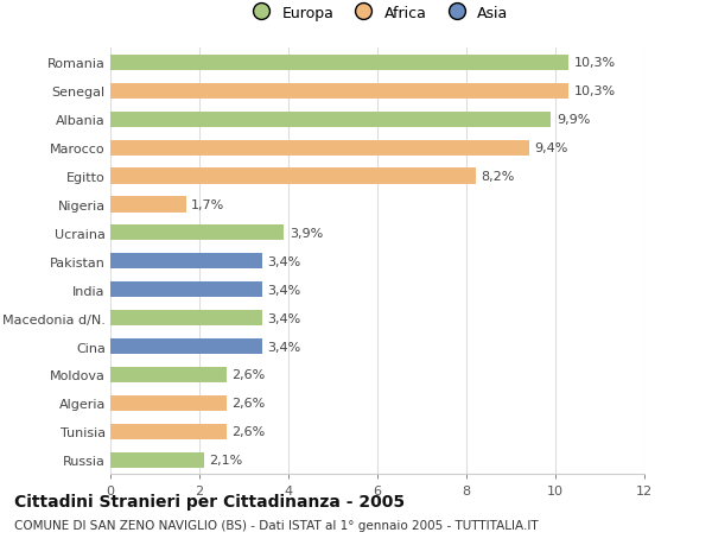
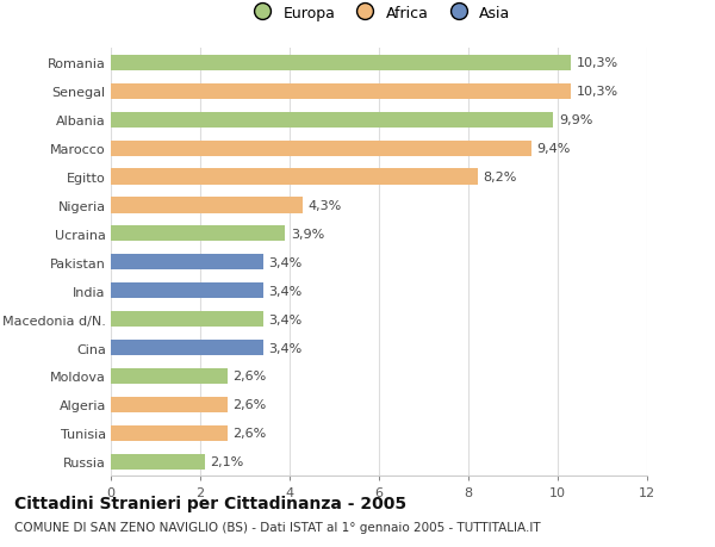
Nigeria: 1,7% -> 4,3%
